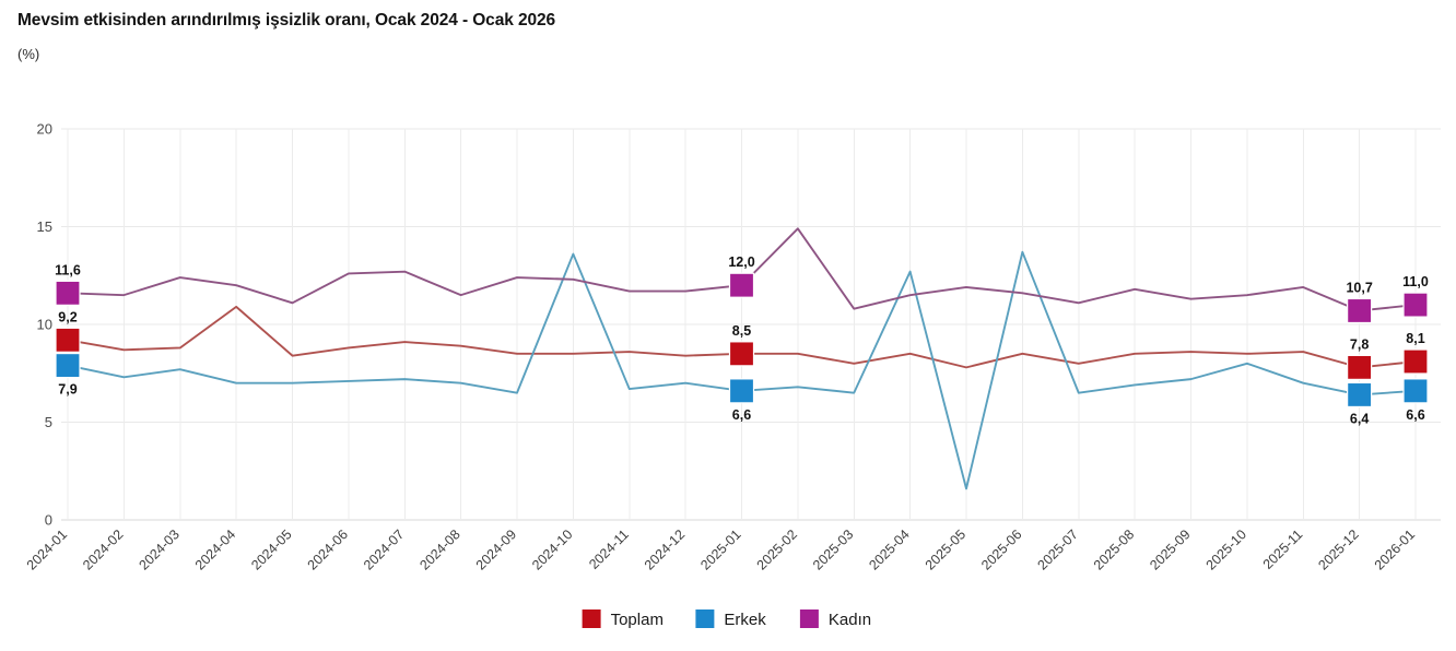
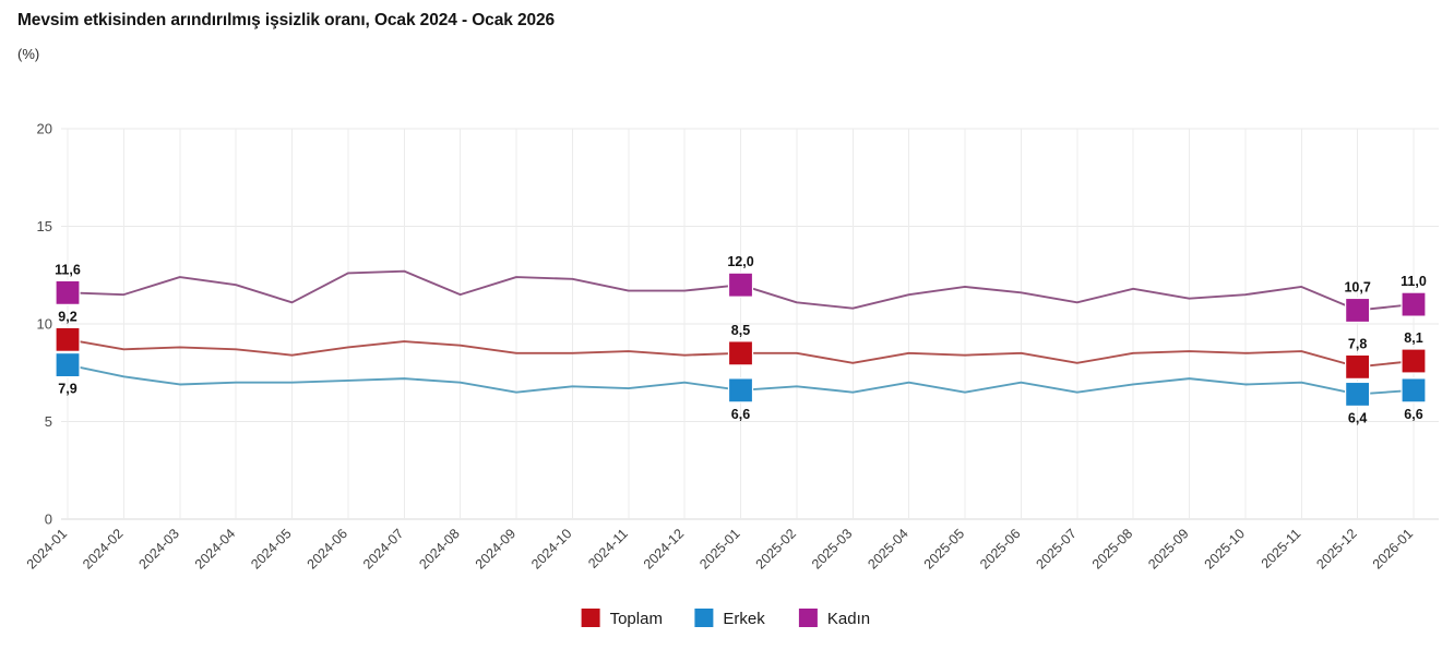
Erkek/2024-03: 7.7 -> 6.9
Toplam/2024-04: 10.9 -> 8.7
Erkek/2024-10: 13.6 -> 6.8
Kadın/2025-02: 14.9 -> 11.1
Erkek/2025-04: 12.7 -> 7.0
Toplam/2025-05: 7.8 -> 8.4
Erkek/2025-05: 1.6 -> 6.5
Erkek/2025-06: 13.7 -> 7.0
Erkek/2025-10: 8.0 -> 6.9
